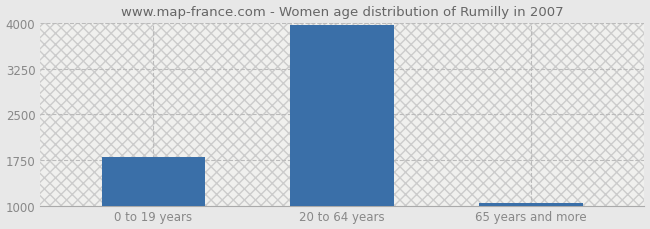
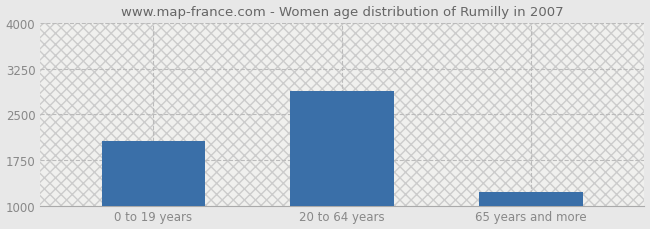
0 to 19 years: 1790 -> 2060
20 to 64 years: 3960 -> 2880
65 years and more: 1050 -> 1220
